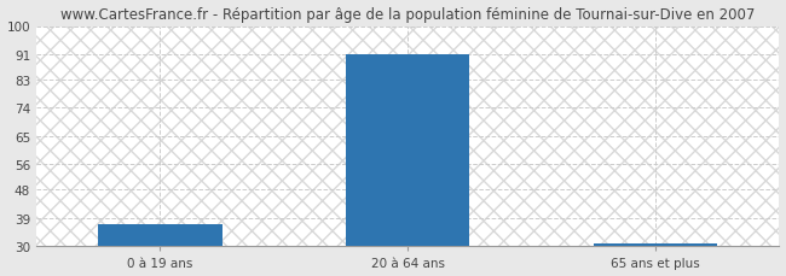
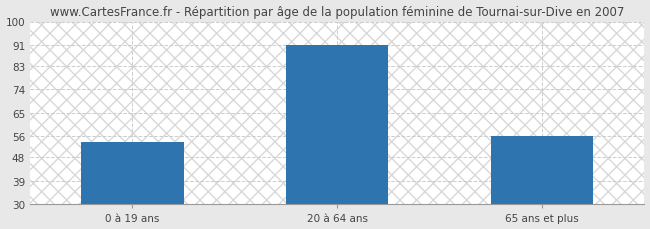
0 à 19 ans: 37 -> 54
65 ans et plus: 31 -> 56
